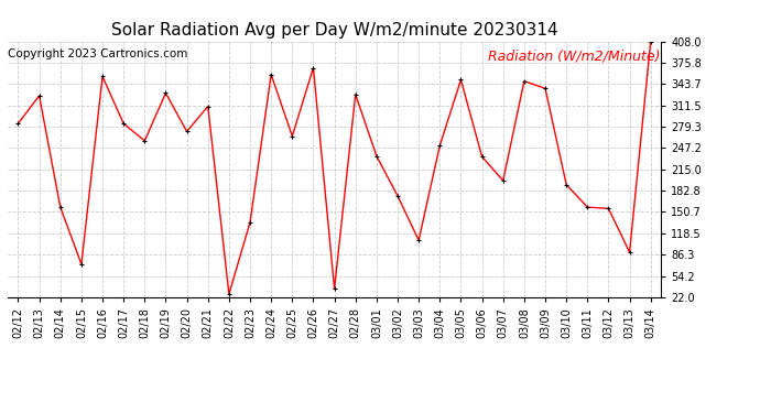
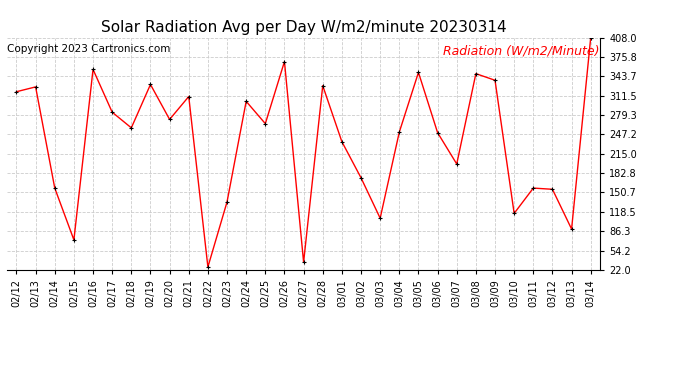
02/12: 284 -> 318
02/24: 358 -> 302
03/06: 234 -> 250
03/10: 192 -> 116
